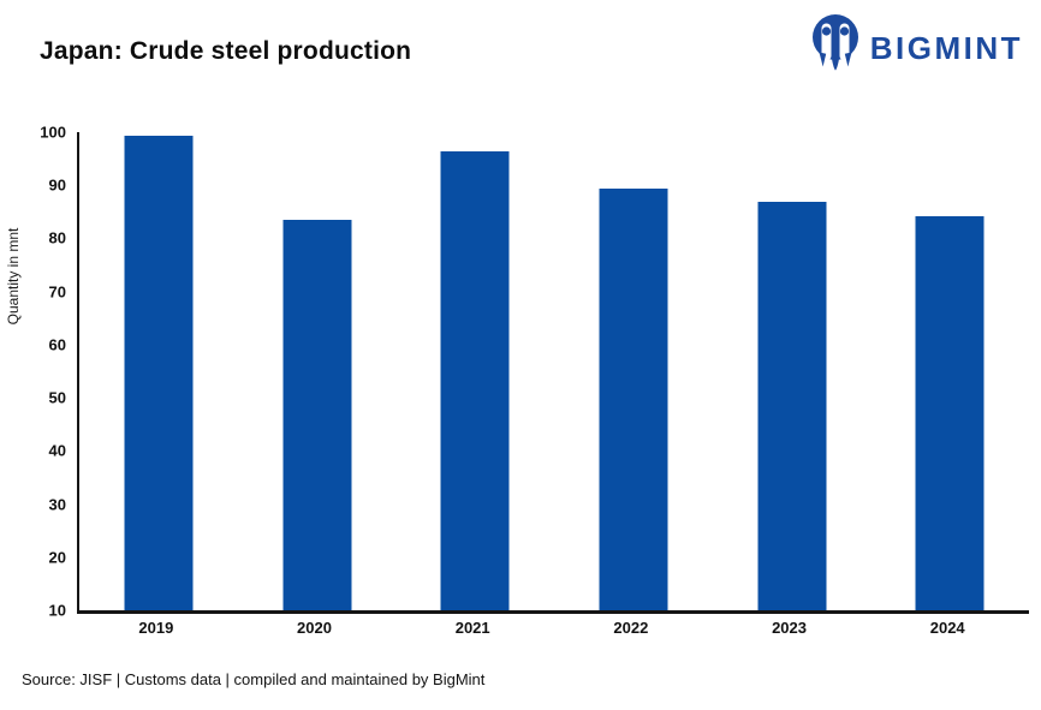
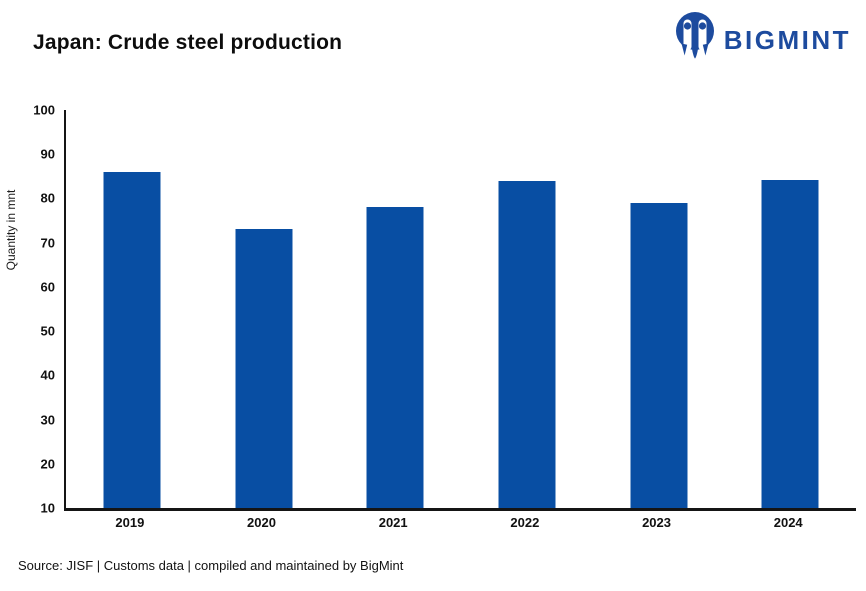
2019: 99 -> 86
2020: 84 -> 73
2021: 96 -> 78
2022: 89 -> 84
2023: 87 -> 79
